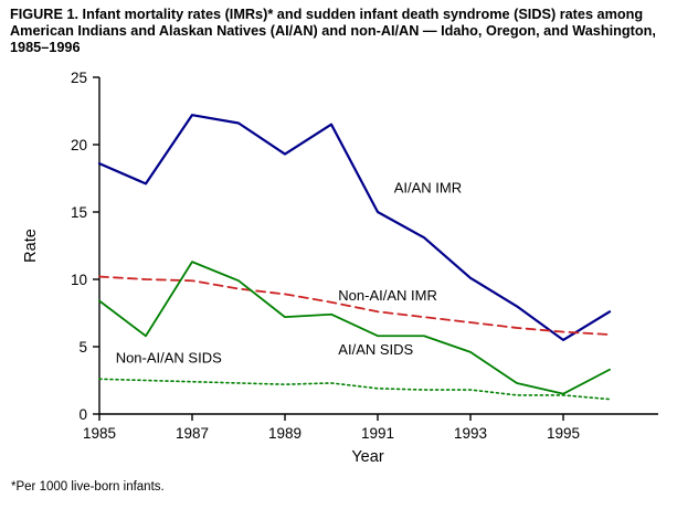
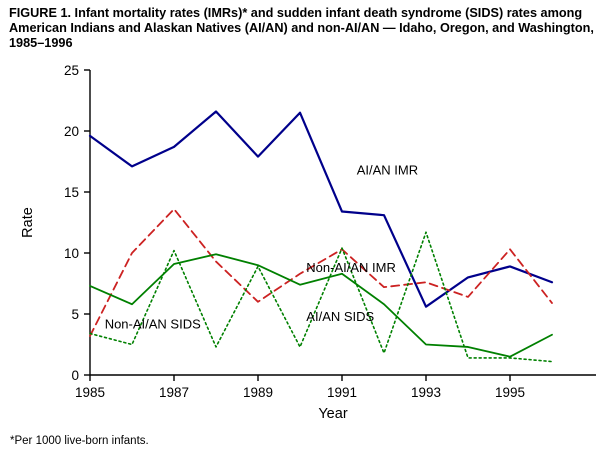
AI/AN IMR/1985: 18.6 -> 19.6
Non-AI/AN IMR/1985: 10.2 -> 3.2
AI/AN SIDS/1985: 8.4 -> 7.3
Non-AI/AN SIDS/1985: 2.6 -> 3.4
AI/AN IMR/1987: 22.2 -> 18.7
Non-AI/AN IMR/1987: 9.9 -> 13.6
AI/AN SIDS/1987: 11.3 -> 9.1
Non-AI/AN SIDS/1987: 2.4 -> 10.2
AI/AN IMR/1989: 19.3 -> 17.9
Non-AI/AN IMR/1989: 8.9 -> 6.0
AI/AN SIDS/1989: 7.2 -> 9.0
Non-AI/AN SIDS/1989: 2.2 -> 8.9
AI/AN IMR/1991: 15.0 -> 13.4
Non-AI/AN IMR/1991: 7.6 -> 10.3
AI/AN SIDS/1991: 5.8 -> 8.3
Non-AI/AN SIDS/1991: 1.9 -> 10.4
AI/AN IMR/1993: 10.1 -> 5.6
Non-AI/AN IMR/1993: 6.8 -> 7.6
AI/AN SIDS/1993: 4.6 -> 2.5
Non-AI/AN SIDS/1993: 1.8 -> 11.7
AI/AN IMR/1995: 5.5 -> 8.9
Non-AI/AN IMR/1995: 6.1 -> 10.3
